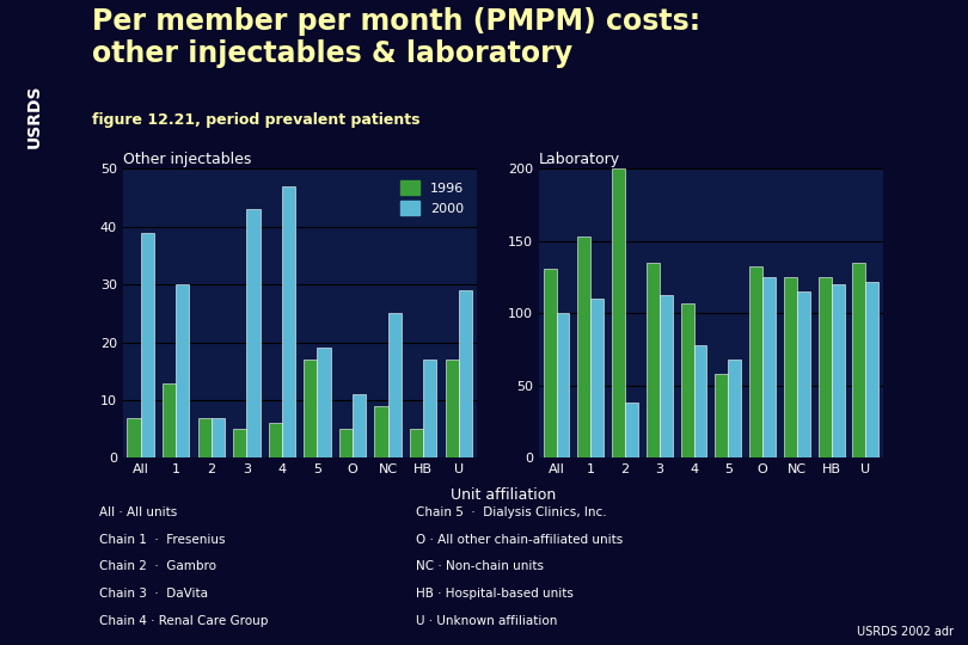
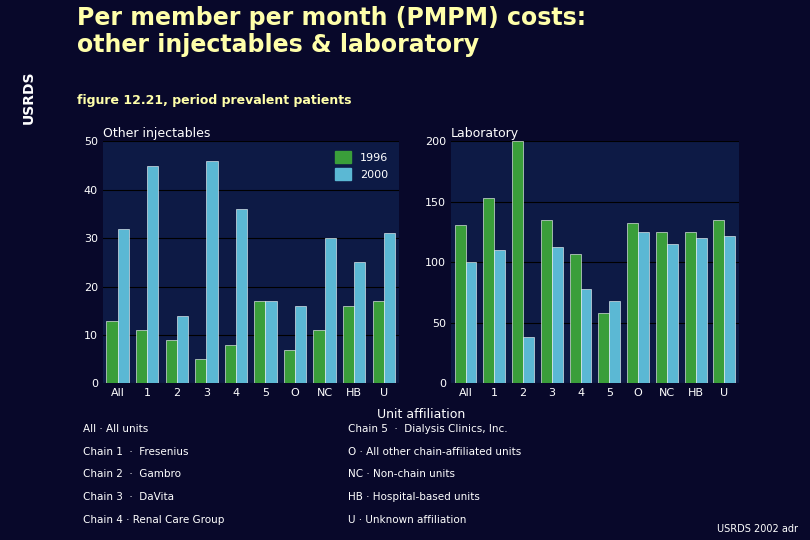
Other injectables/1996/All: 7 -> 13
Other injectables/2000/All: 39 -> 32
Other injectables/1996/1: 13 -> 11
Other injectables/2000/1: 30 -> 45
Other injectables/1996/2: 7 -> 9
Other injectables/2000/2: 7 -> 14
Other injectables/2000/3: 43 -> 46
Other injectables/1996/4: 6 -> 8
Other injectables/2000/4: 47 -> 36
Other injectables/2000/5: 19 -> 17
Other injectables/1996/O: 5 -> 7
Other injectables/2000/O: 11 -> 16
Other injectables/1996/NC: 9 -> 11
Other injectables/2000/NC: 25 -> 30
Other injectables/1996/HB: 5 -> 16
Other injectables/2000/HB: 17 -> 25
Other injectables/2000/U: 29 -> 31
